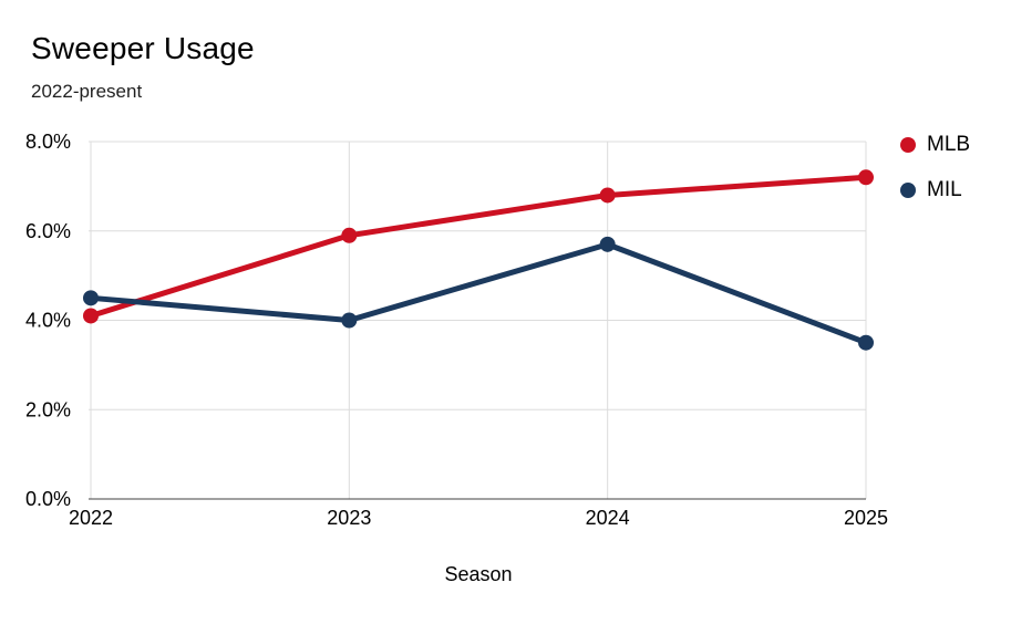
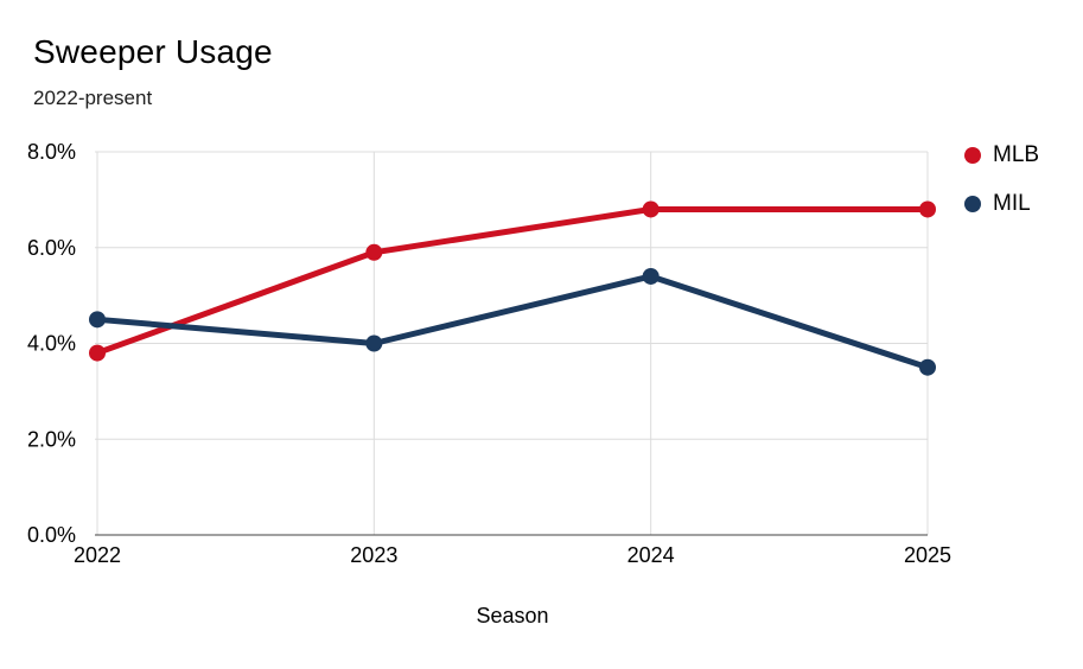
MLB/2022: 4.1% -> 3.8%
MIL/2024: 5.7% -> 5.4%
MLB/2025: 7.2% -> 6.8%
